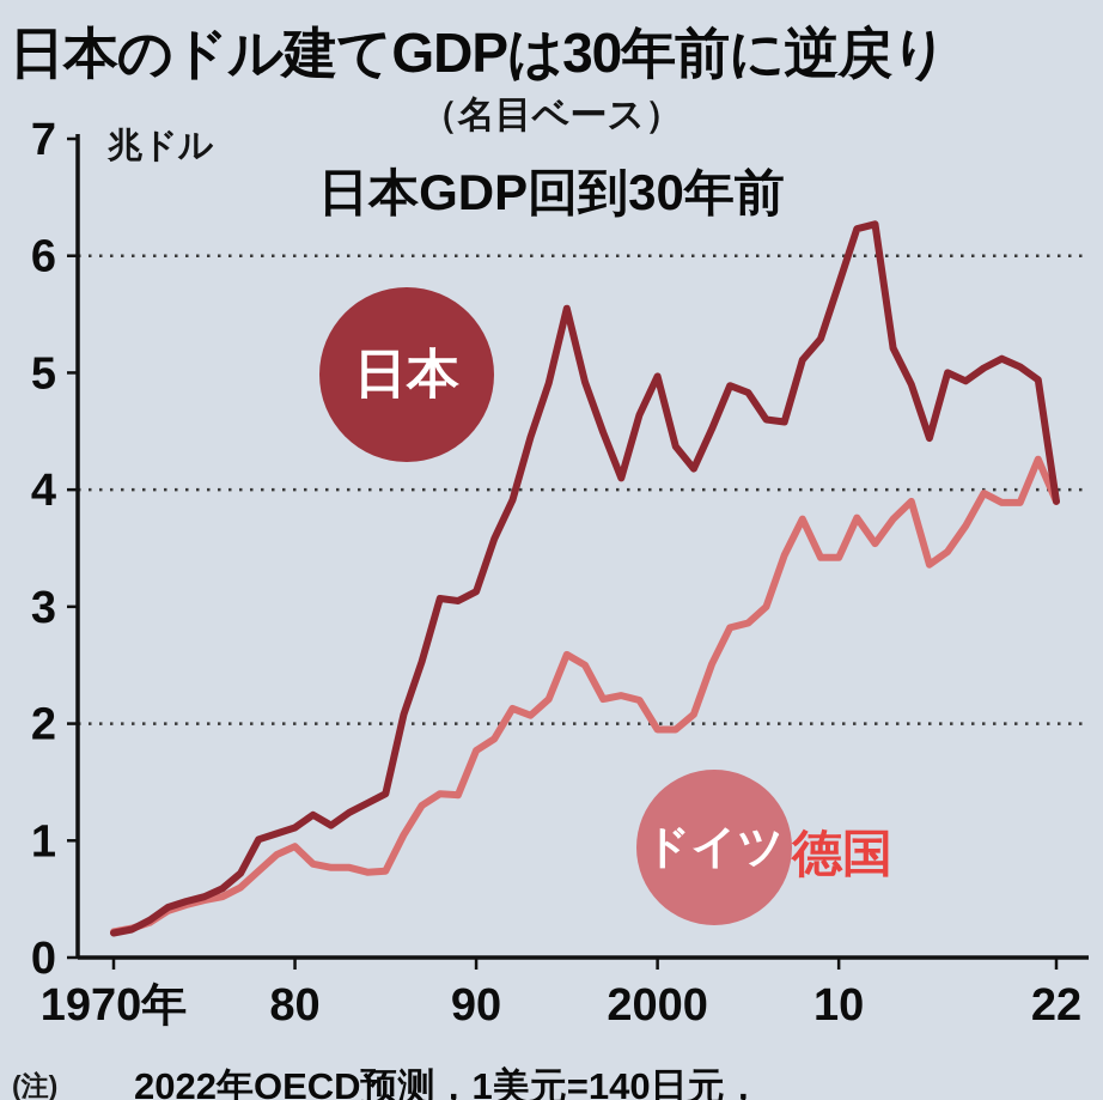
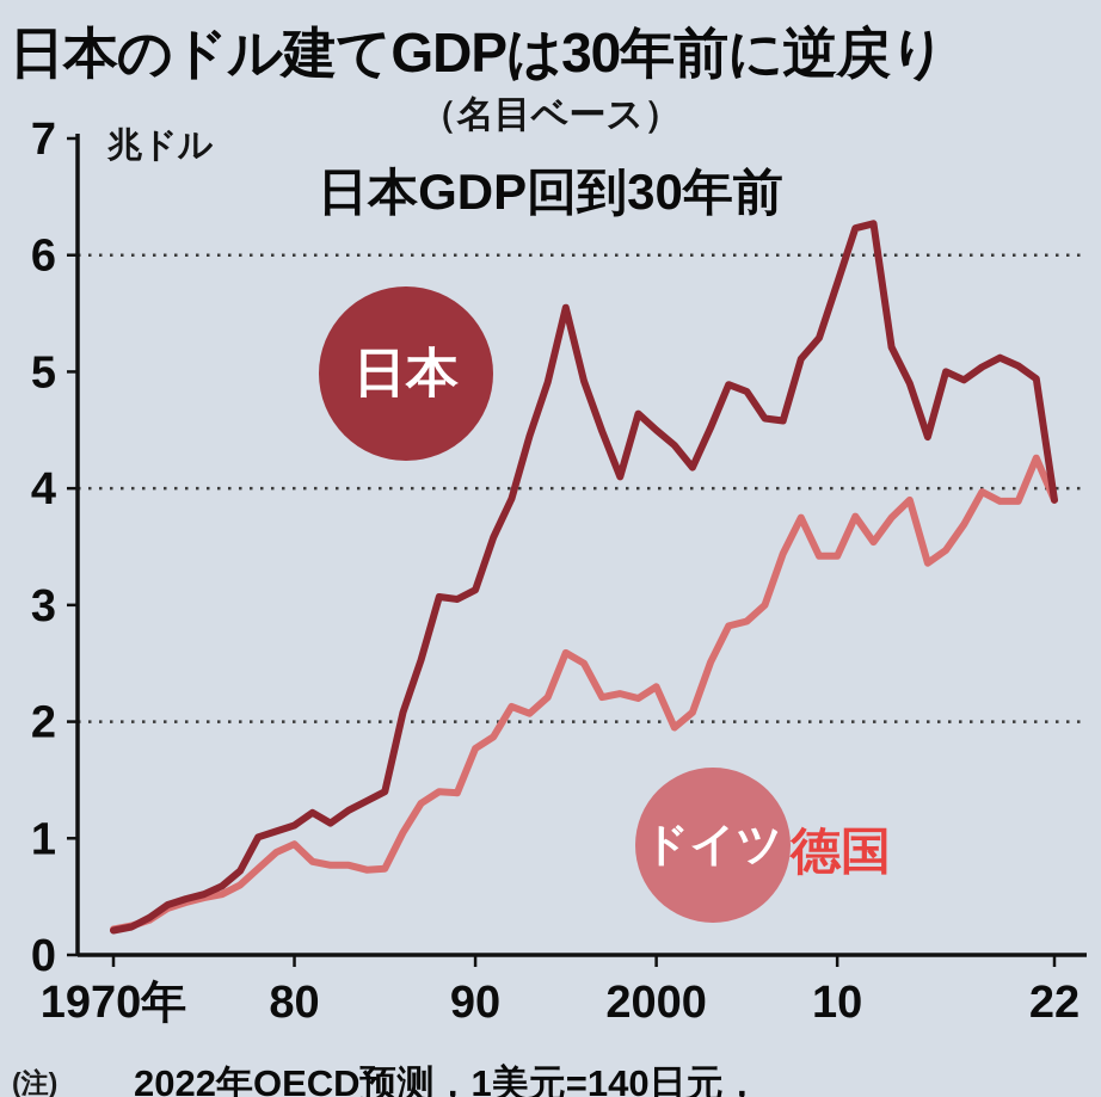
日本/2000: 5.0 -> 4.5
ドイツ/2000: 1.9 -> 2.3
